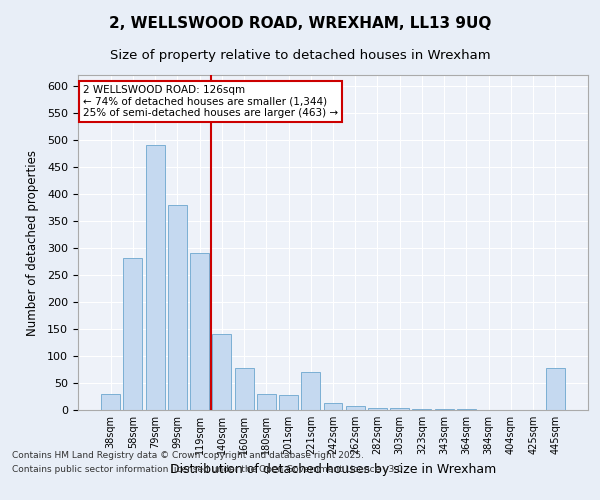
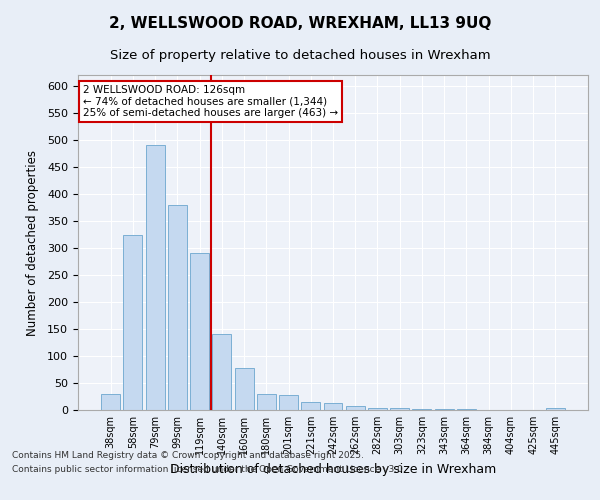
58sqm: 282 -> 323
221sqm: 70 -> 15
445sqm: 78 -> 4
